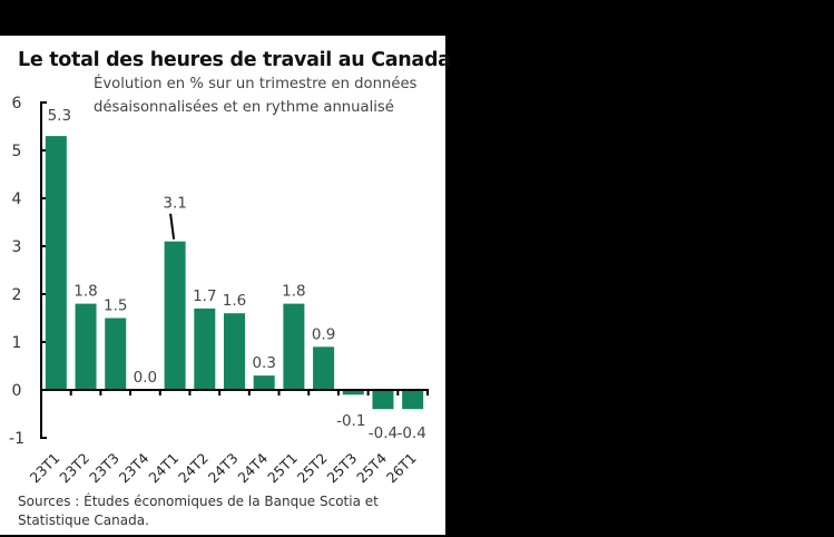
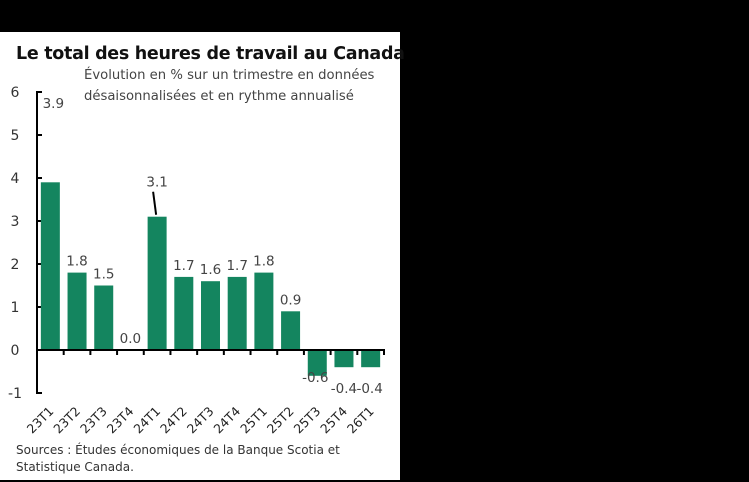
23T1: 5.3 -> 3.9
24T4: 0.3 -> 1.7
25T3: -0.1 -> -0.6
